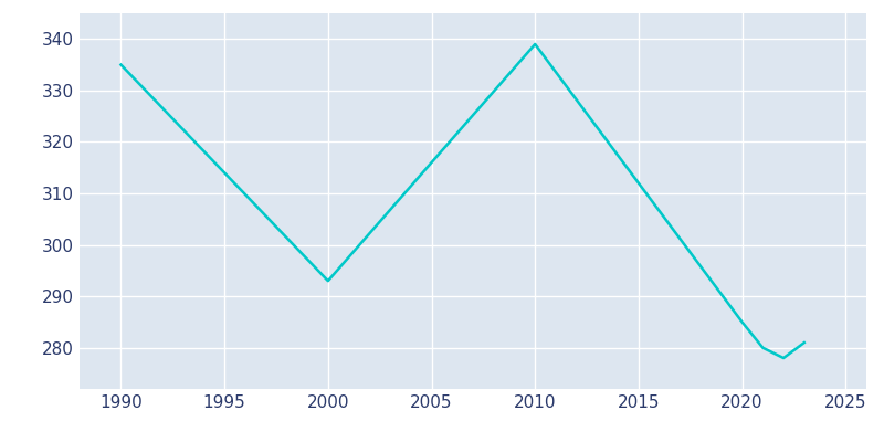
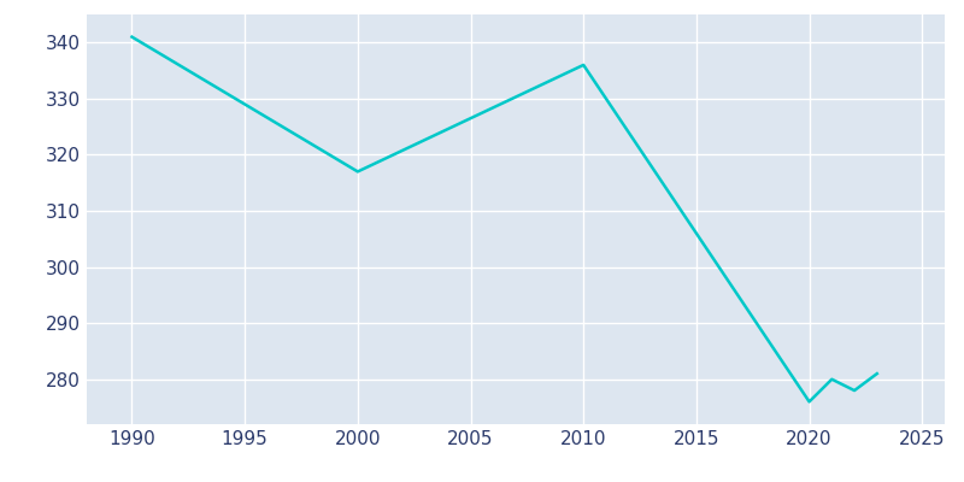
1990: 335 -> 341
2000: 293 -> 317
2010: 339 -> 336
2020: 285 -> 276
